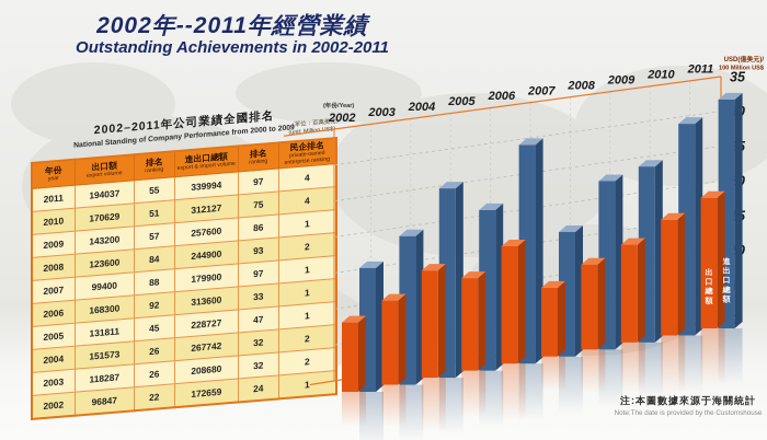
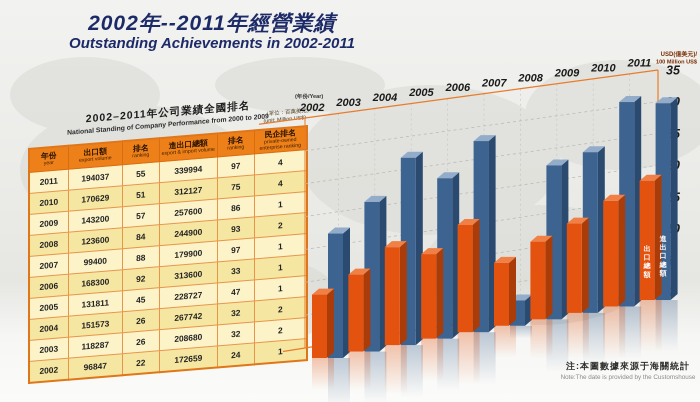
進出口總額/2002: 17 -> 19
進出口總額/2003: 21 -> 23
進出口總額/2004: 27 -> 29
進出口總額/2005: 23 -> 25
進出口總額/2006: 31 -> 30
進出口總額/2007: 18 -> 4
進出口總額/2010: 31 -> 33
進出口總額/2011: 34 -> 32
